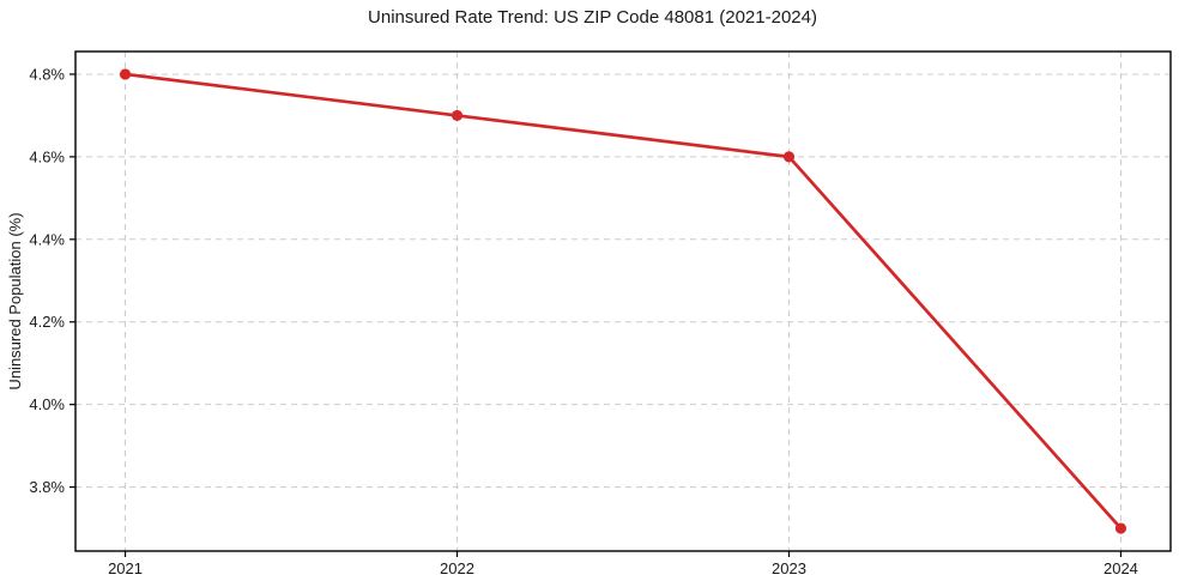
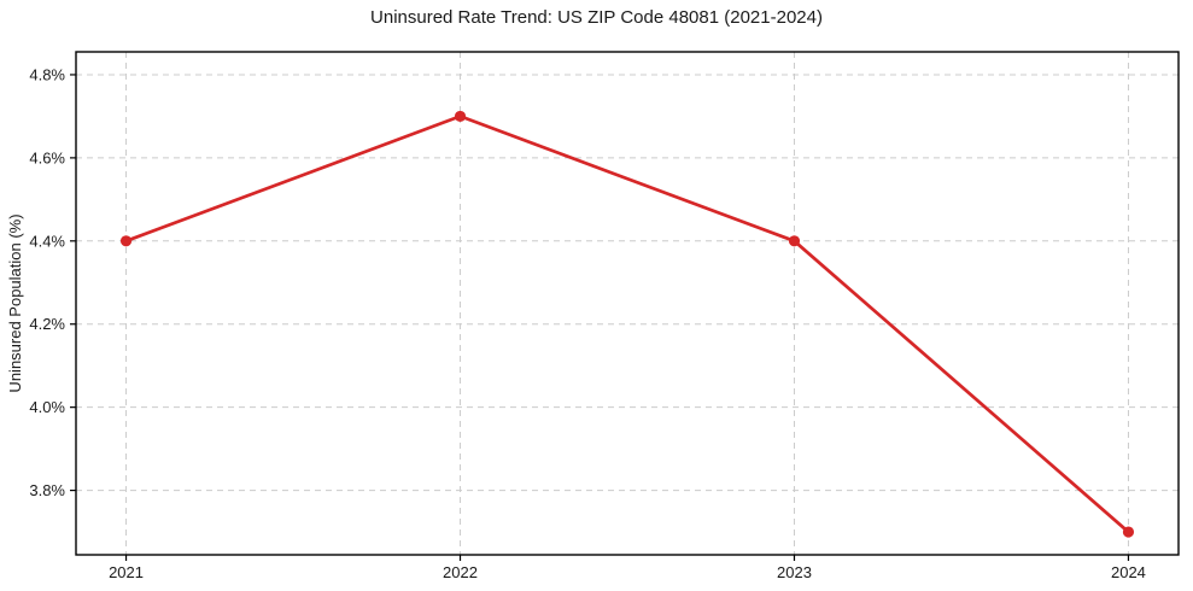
2021: 4.8% -> 4.4%
2023: 4.6% -> 4.4%
